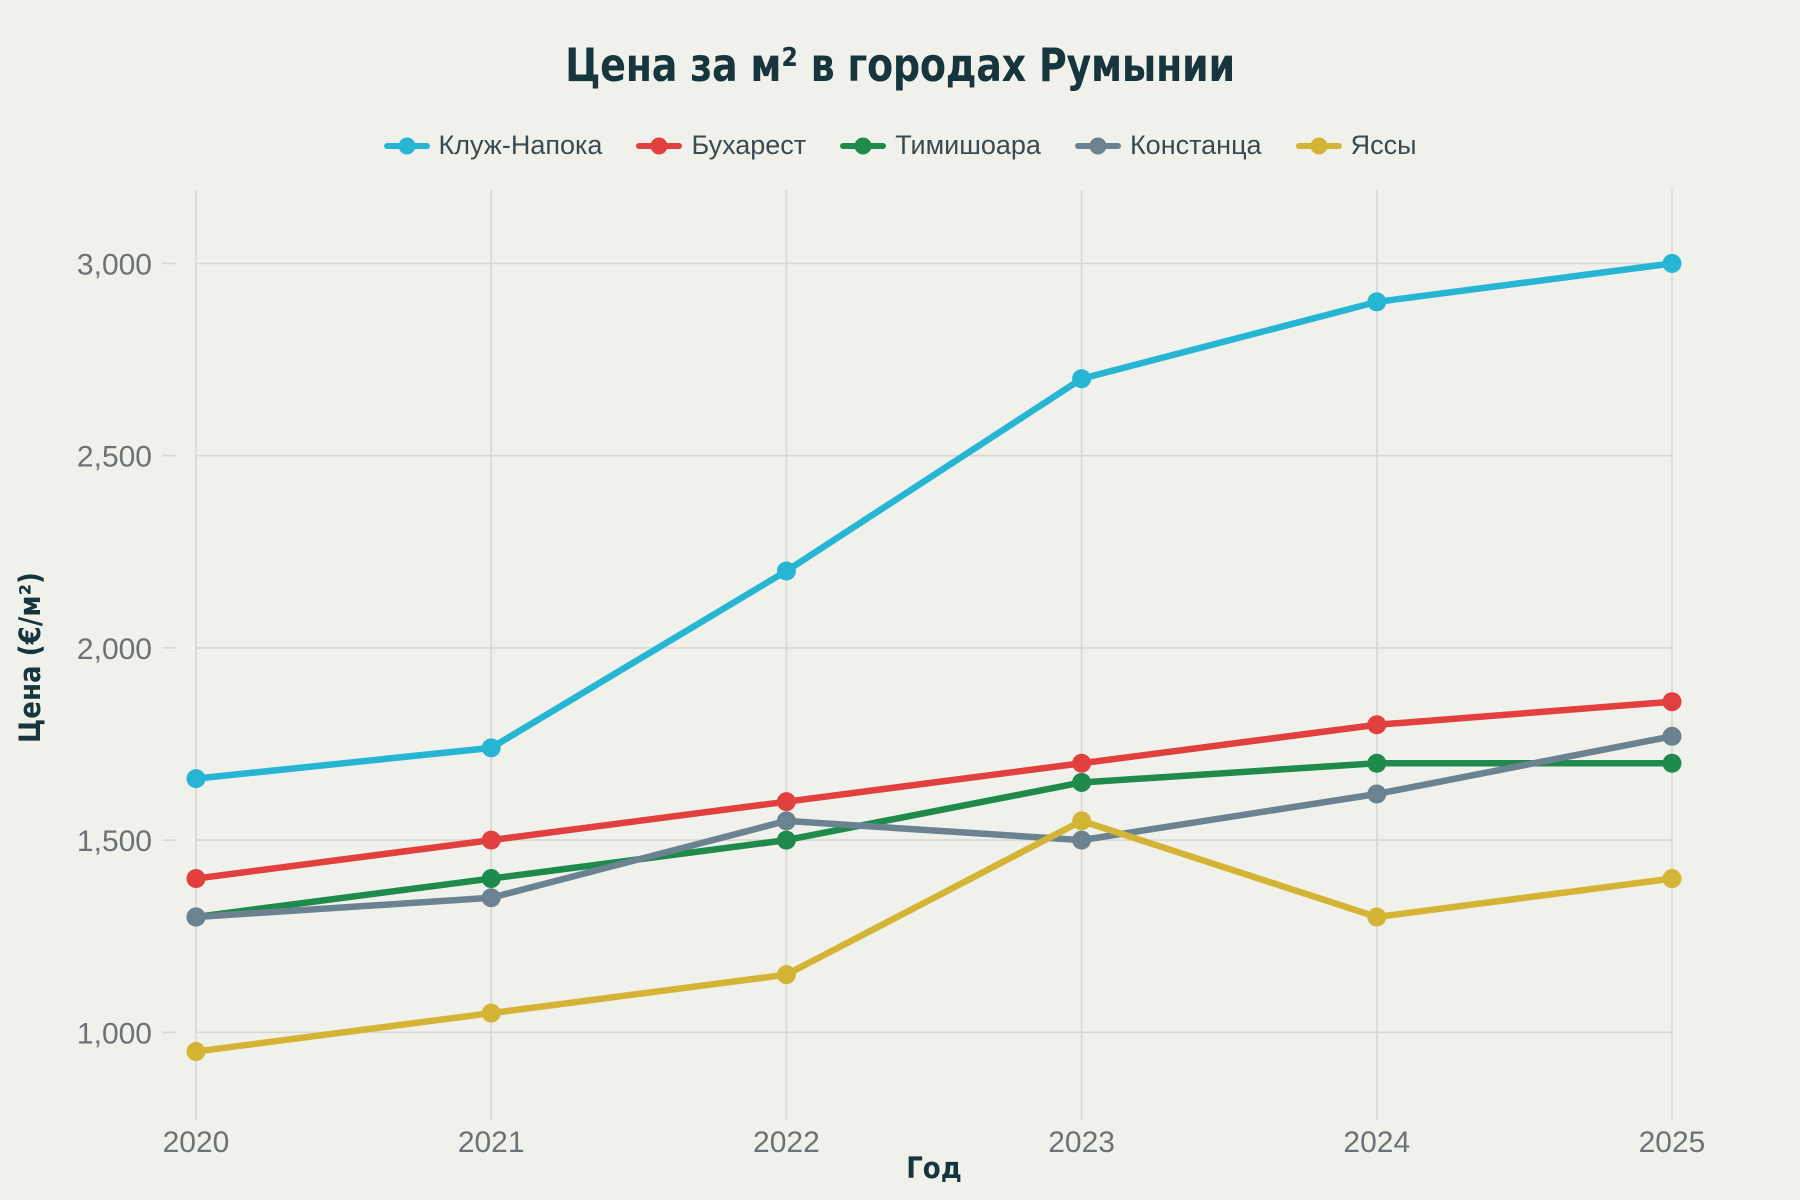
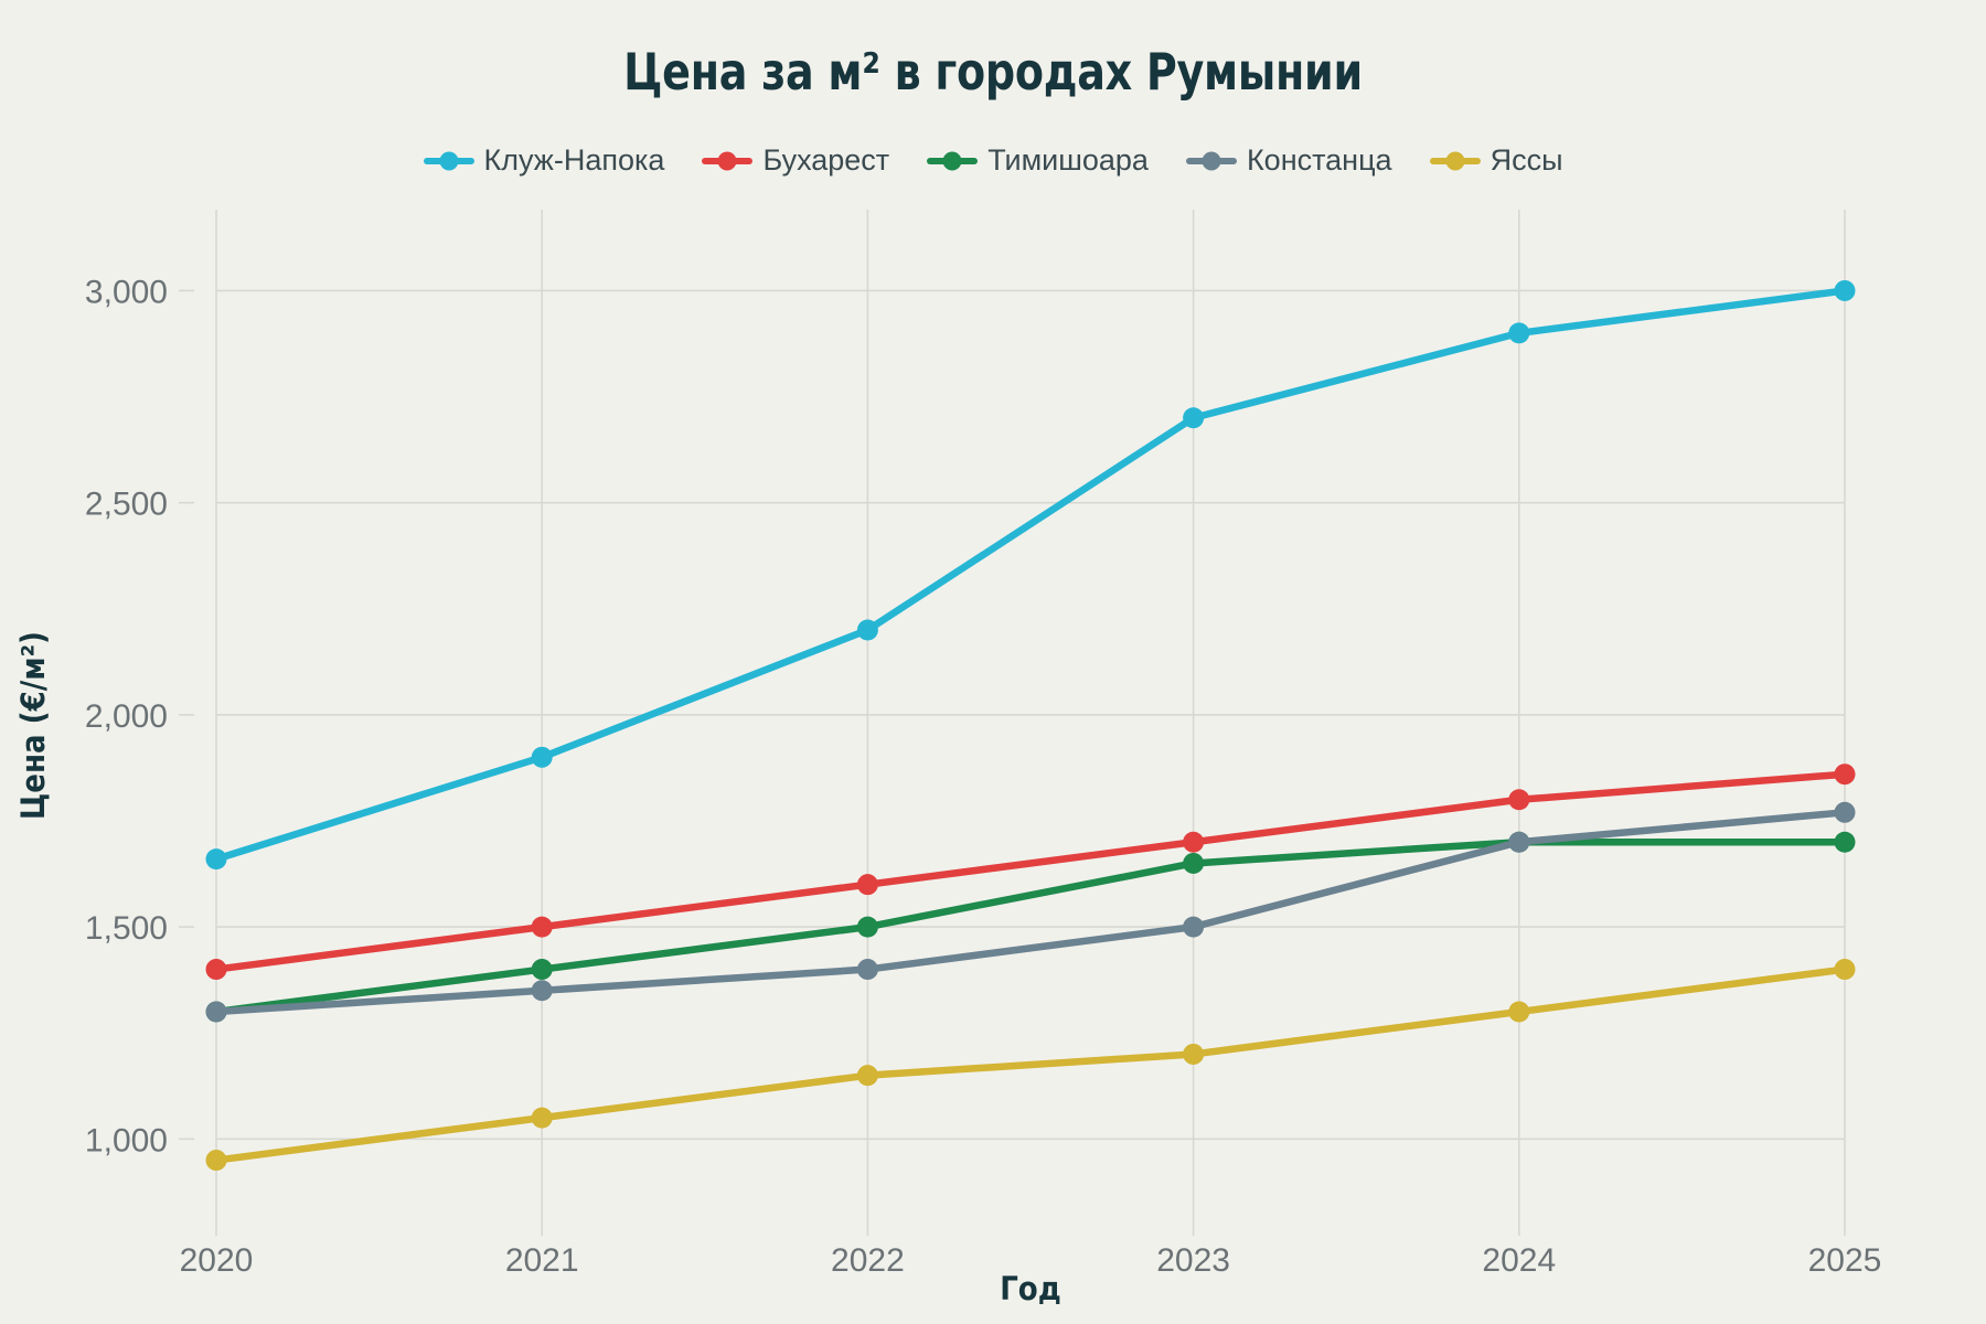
Клуж-Напока/2021: 1740 -> 1900
Констанца/2022: 1550 -> 1400
Яссы/2023: 1550 -> 1200
Констанца/2024: 1620 -> 1700
